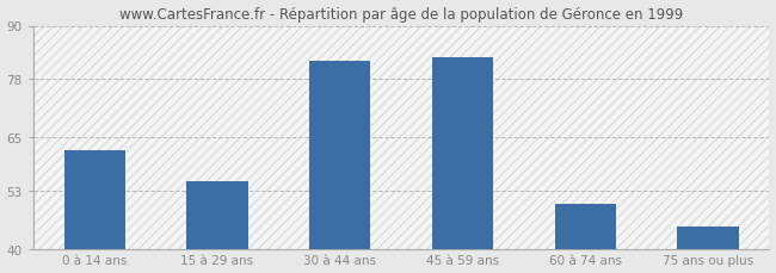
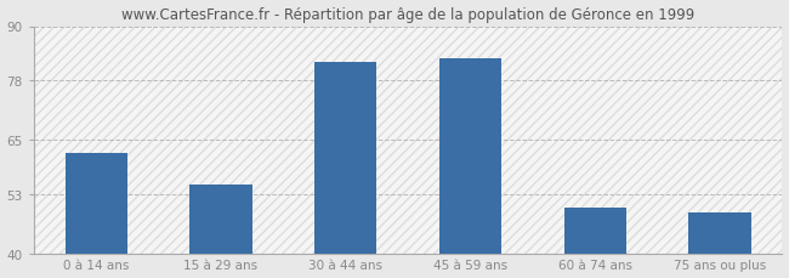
75 ans ou plus: 45 -> 49
